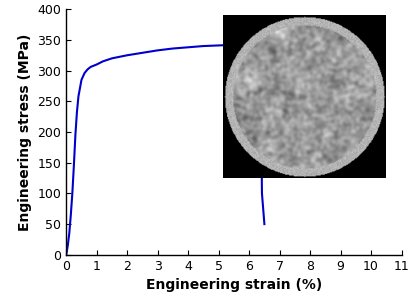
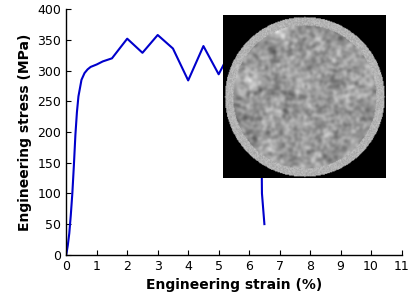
2: 325 -> 352
3: 333 -> 358
4: 338 -> 284
5: 341 -> 294
